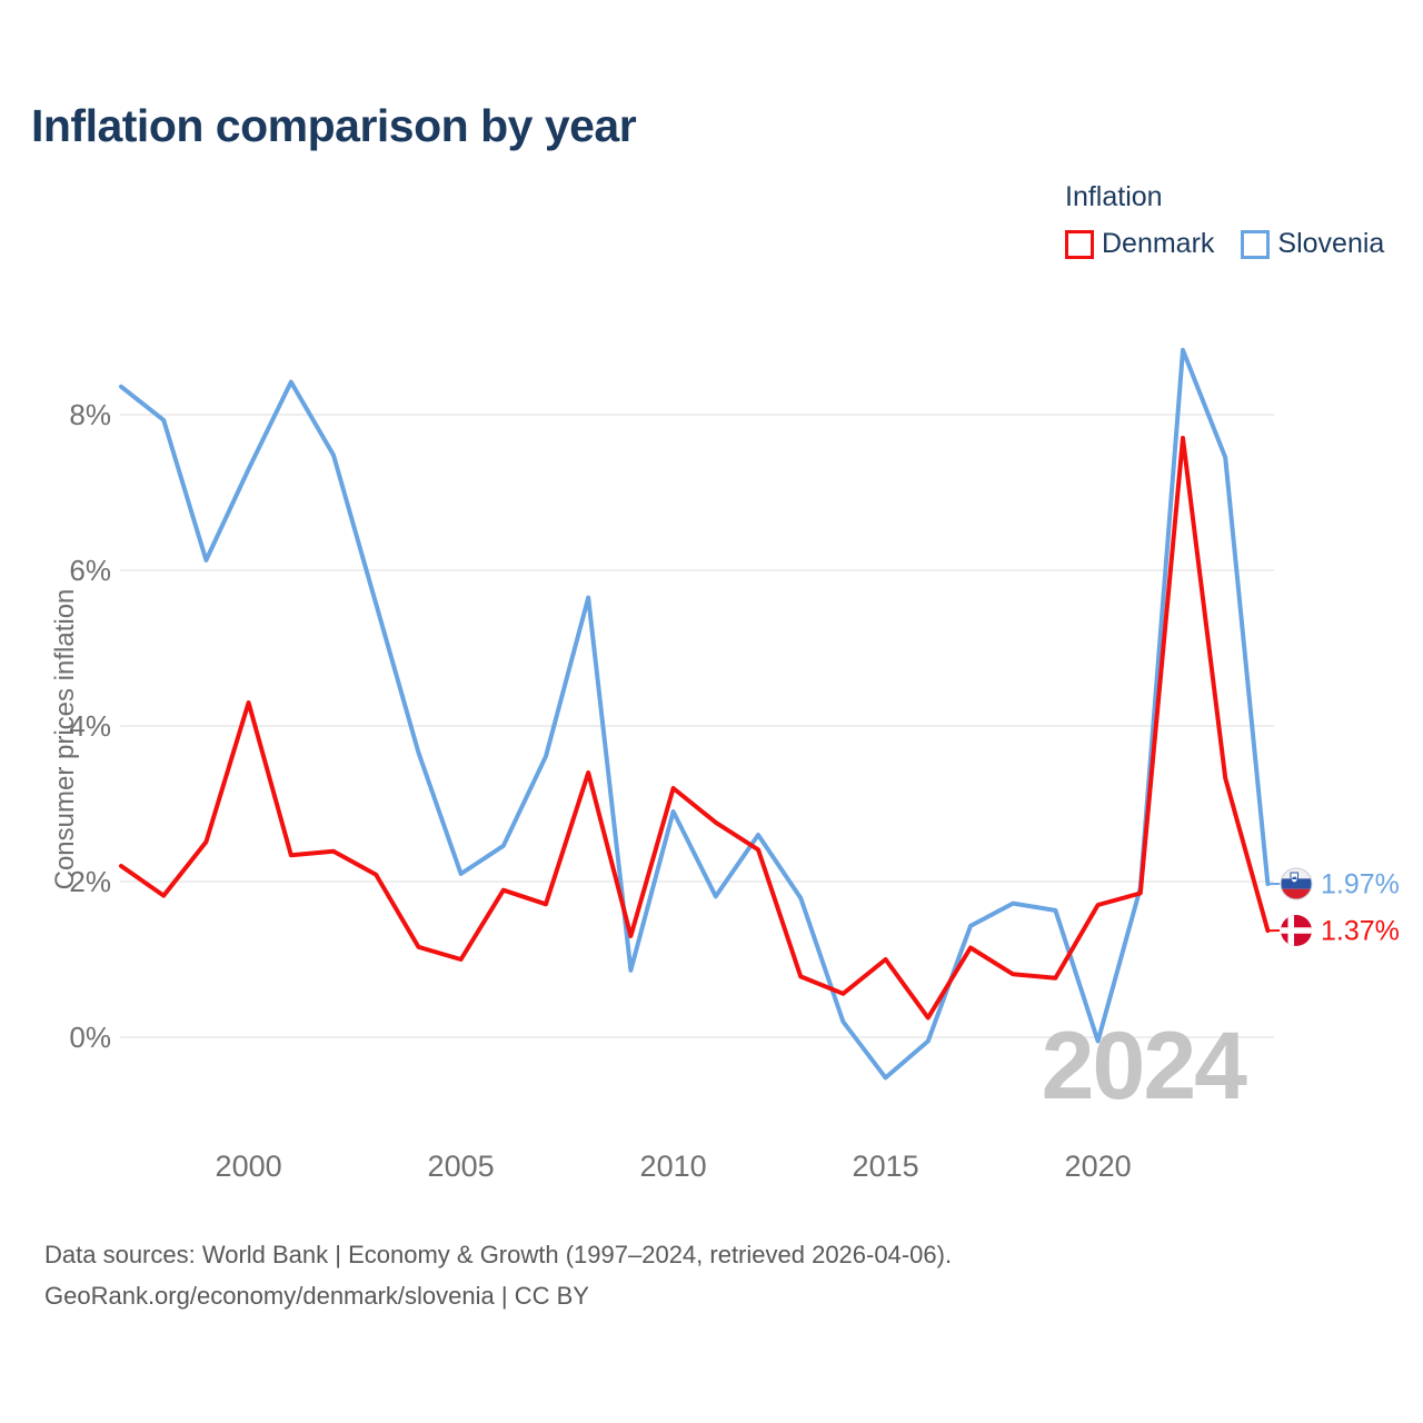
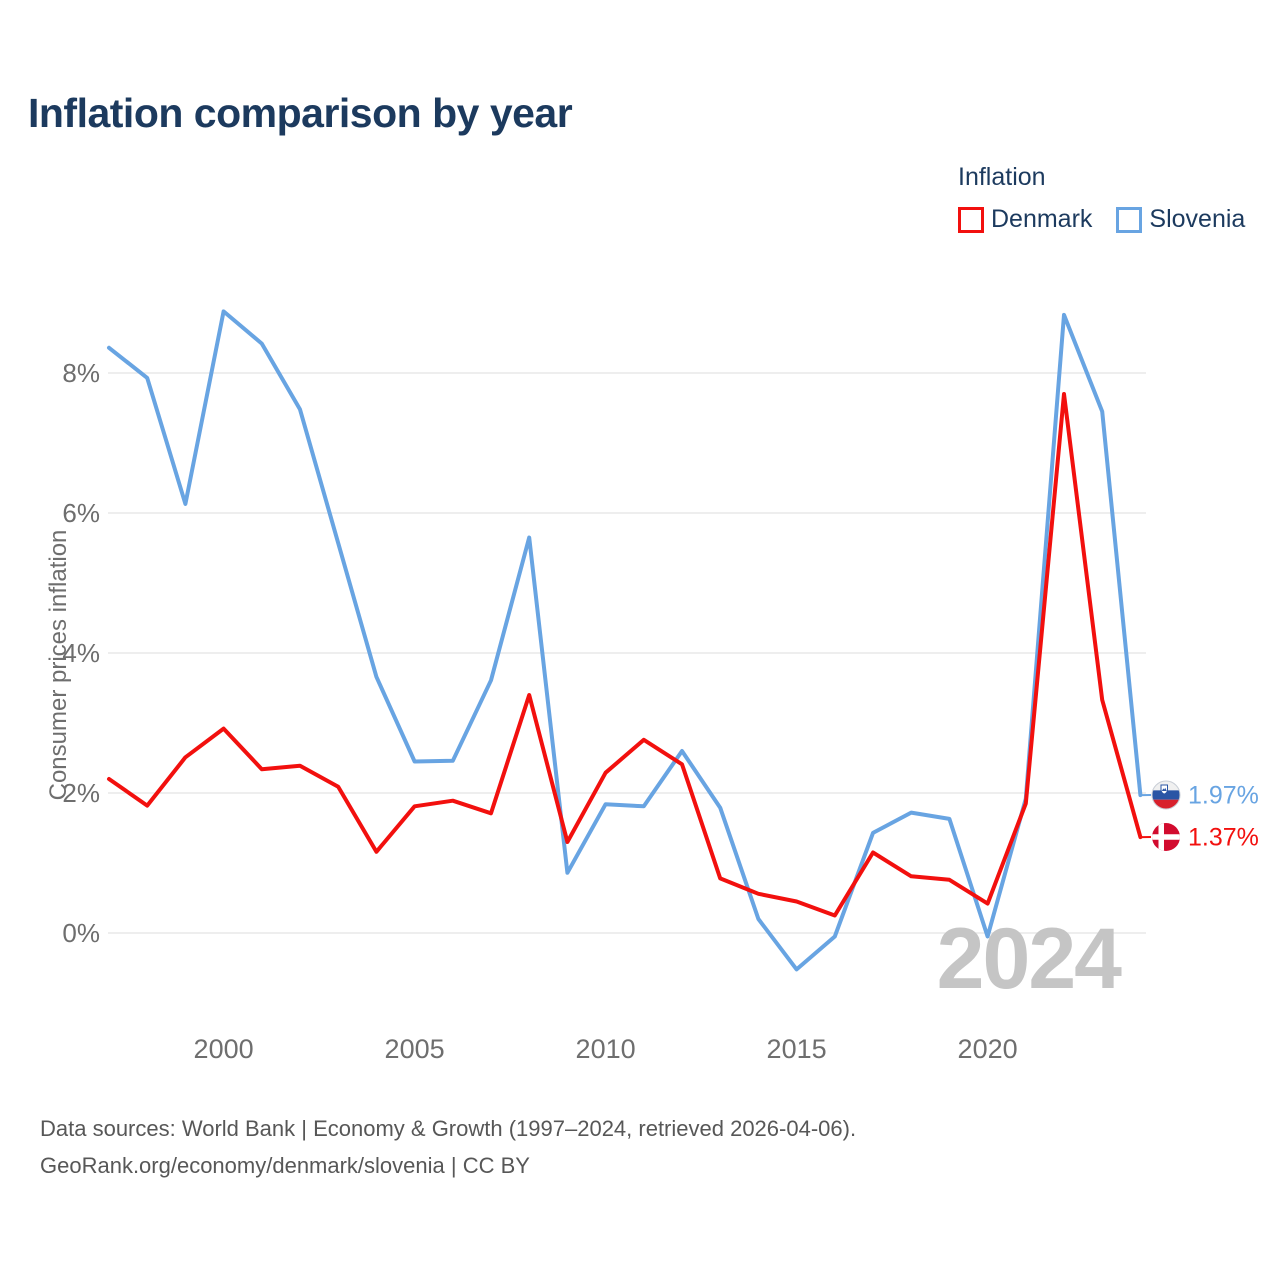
Denmark/2000: 4.3% -> 2.9%
Slovenia/2000: 7.3% -> 8.9%
Denmark/2005: 1.0% -> 1.8%
Slovenia/2005: 2.1% -> 2.5%
Denmark/2010: 3.2% -> 2.3%
Slovenia/2010: 2.9% -> 1.8%
Denmark/2015: 1.0% -> 0.5%
Denmark/2020: 1.7% -> 0.4%
